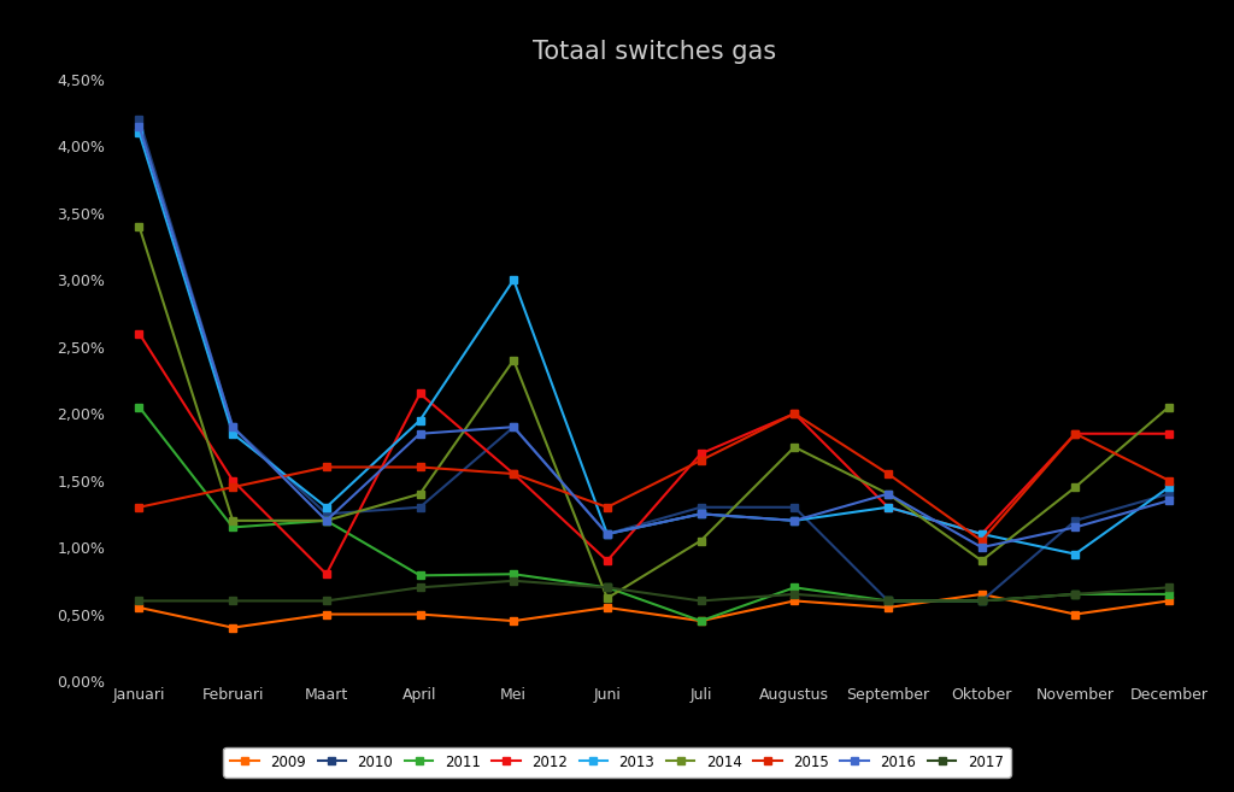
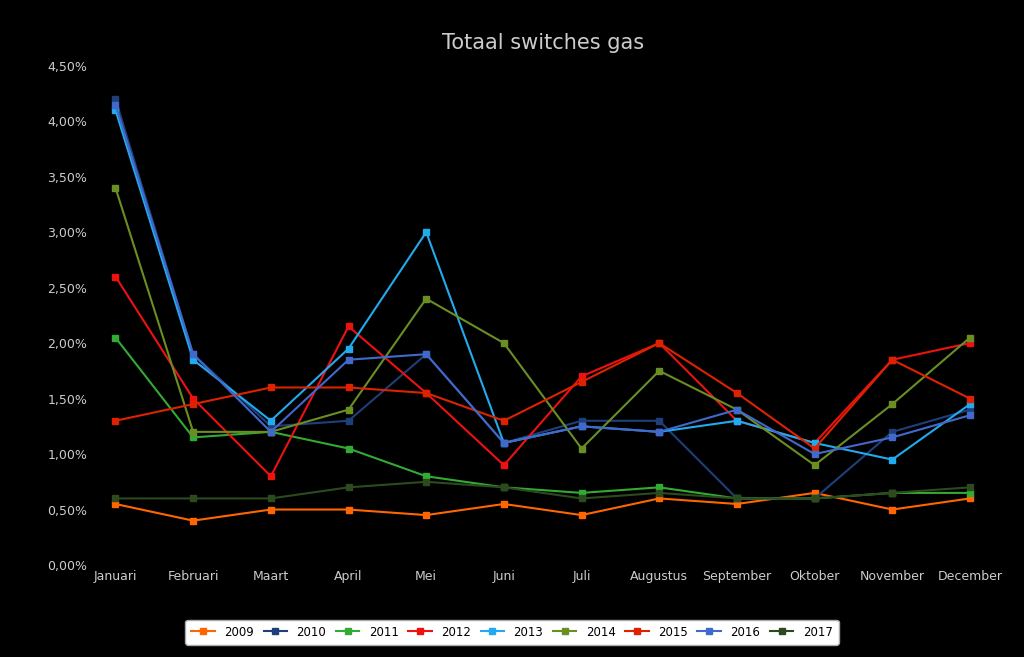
2011/April: 0,79% -> 1,05%
2014/Juni: 0,62% -> 2,00%
2011/Juli: 0,45% -> 0,65%
2012/December: 1,85% -> 2,00%
